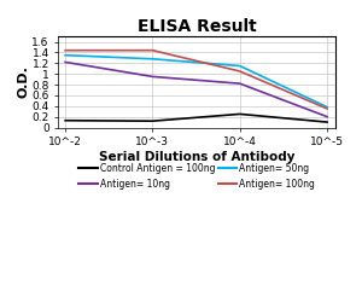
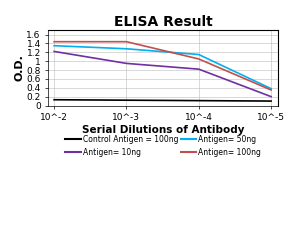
Control Antigen = 100ng/10^-4: 0.25 -> 0.11
